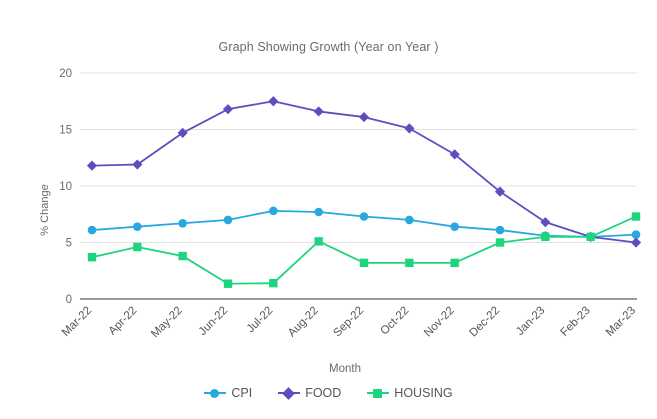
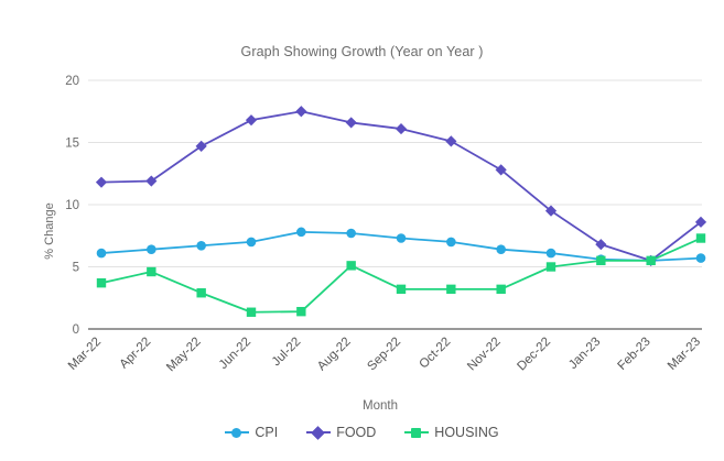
HOUSING/May-22: 3.8 -> 2.9
FOOD/Mar-23: 5.0 -> 8.6
